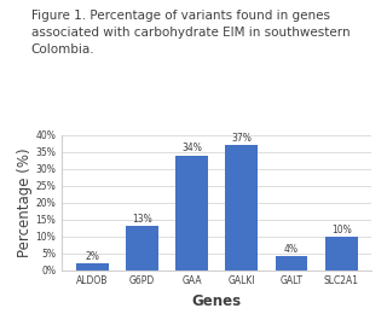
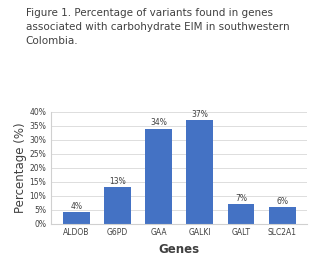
ALDOB: 2% -> 4%
GALT: 4% -> 7%
SLC2A1: 10% -> 6%
